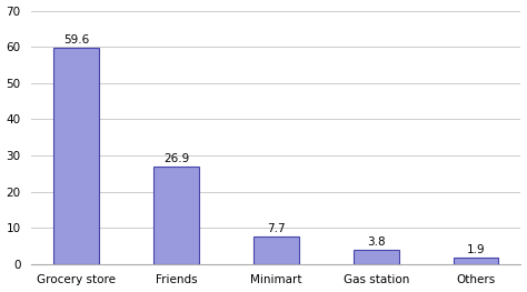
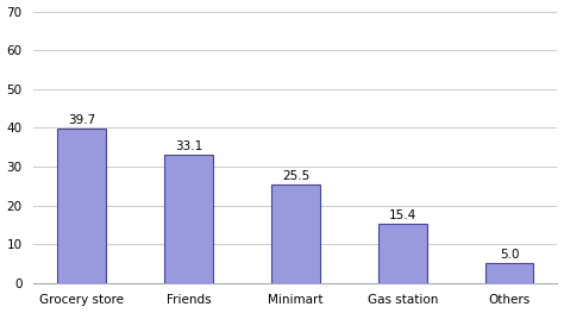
Grocery store: 59.6 -> 39.7
Friends: 26.9 -> 33.1
Minimart: 7.7 -> 25.5
Gas station: 3.8 -> 15.4
Others: 1.9 -> 5.0
